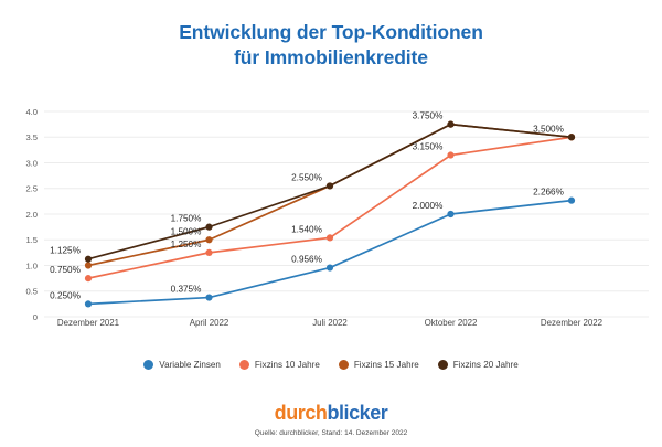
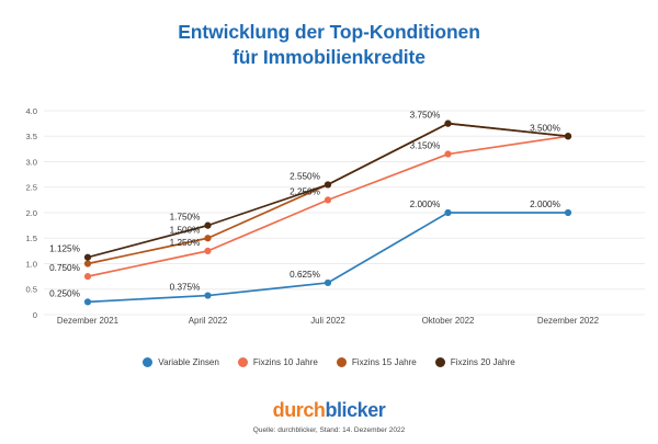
Variable Zinsen/Juli 2022: 0.956% -> 0.625%
Fixzins 10 Jahre/Juli 2022: 1.540% -> 2.250%
Variable Zinsen/Dezember 2022: 2.266% -> 2.000%
